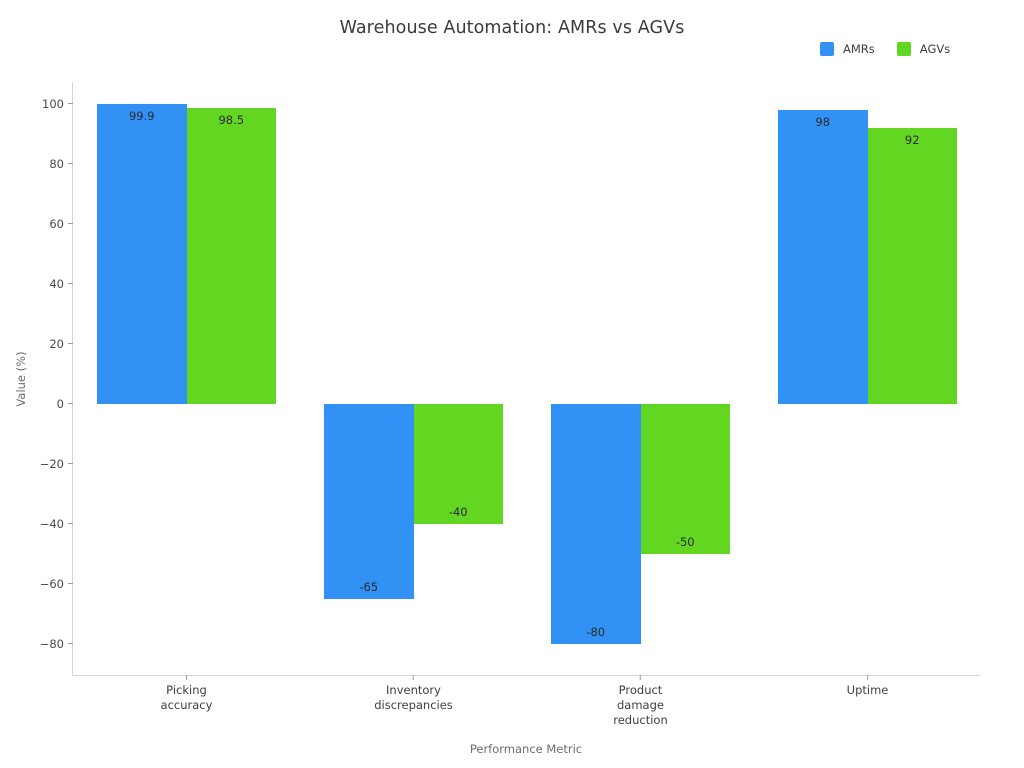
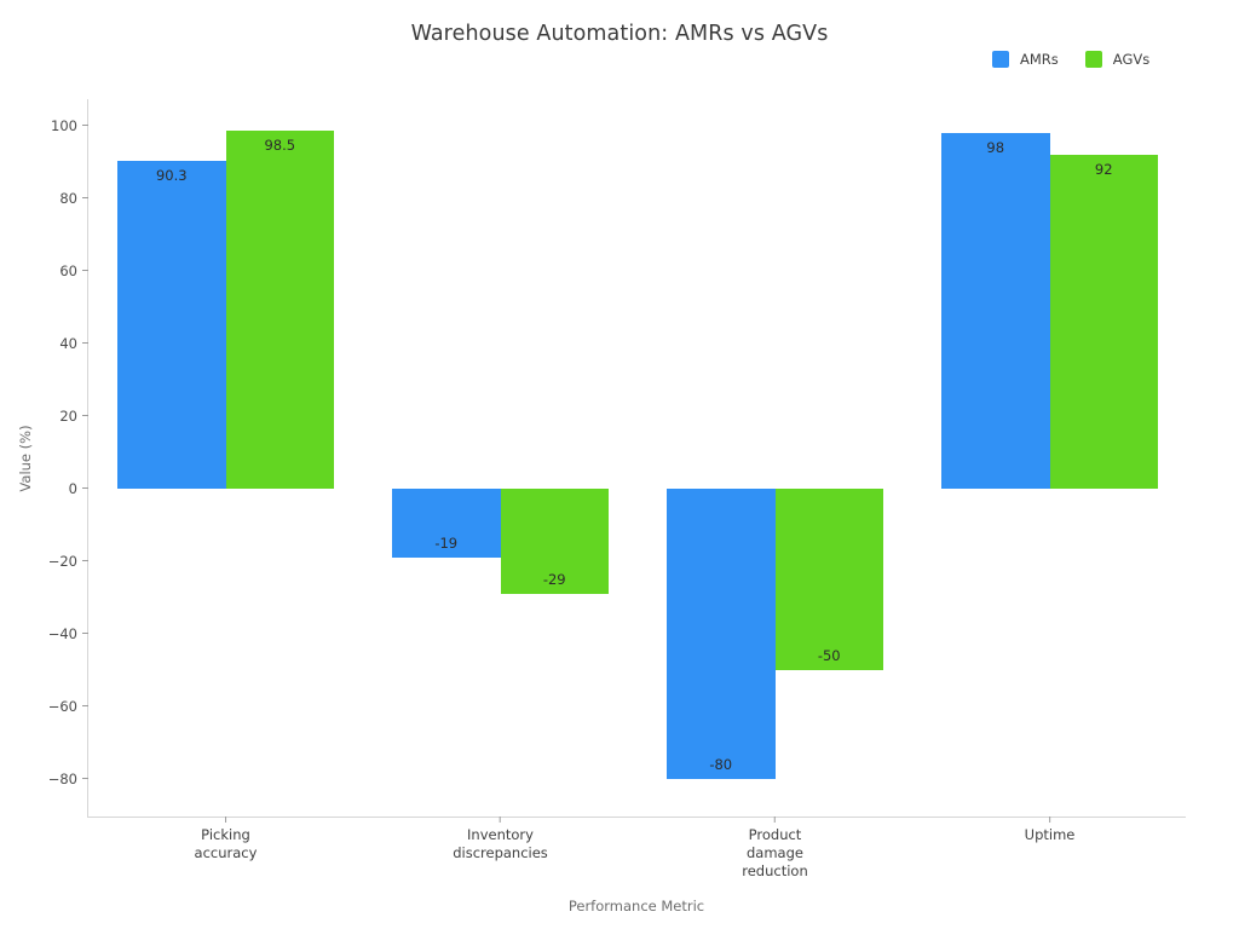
AMRs/Picking accuracy: 99.9 -> 90.3
AMRs/Inventory discrepancies: -65 -> -19
AGVs/Inventory discrepancies: -40 -> -29
